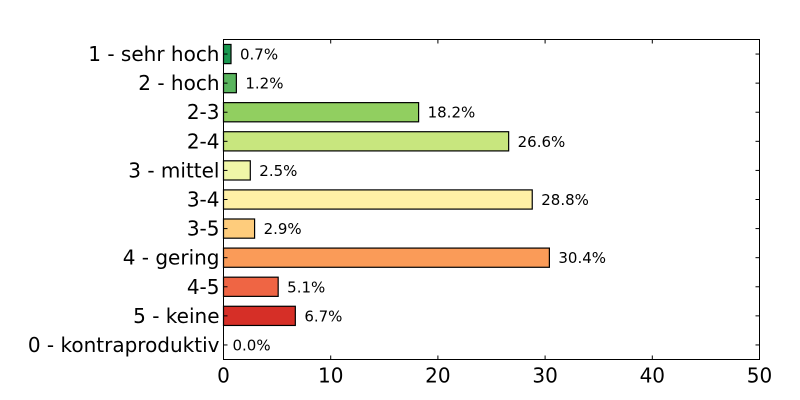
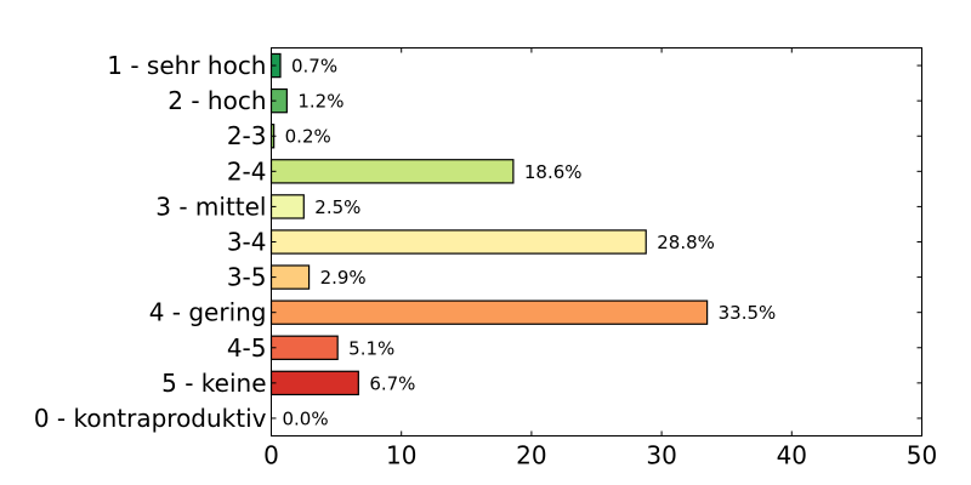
2-3: 18.2% -> 0.2%
2-4: 26.6% -> 18.6%
4 - gering: 30.4% -> 33.5%
